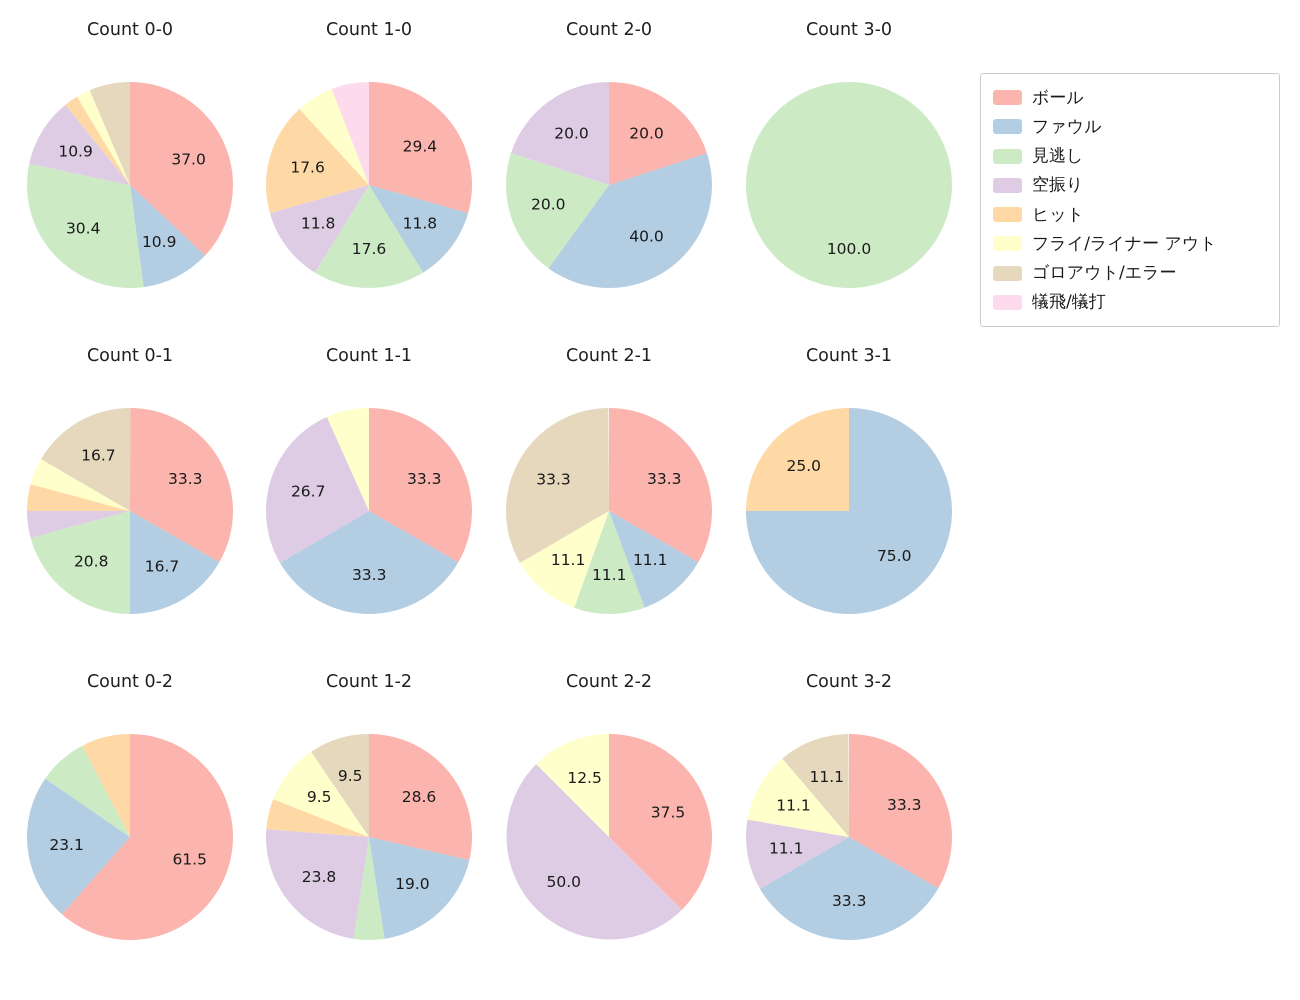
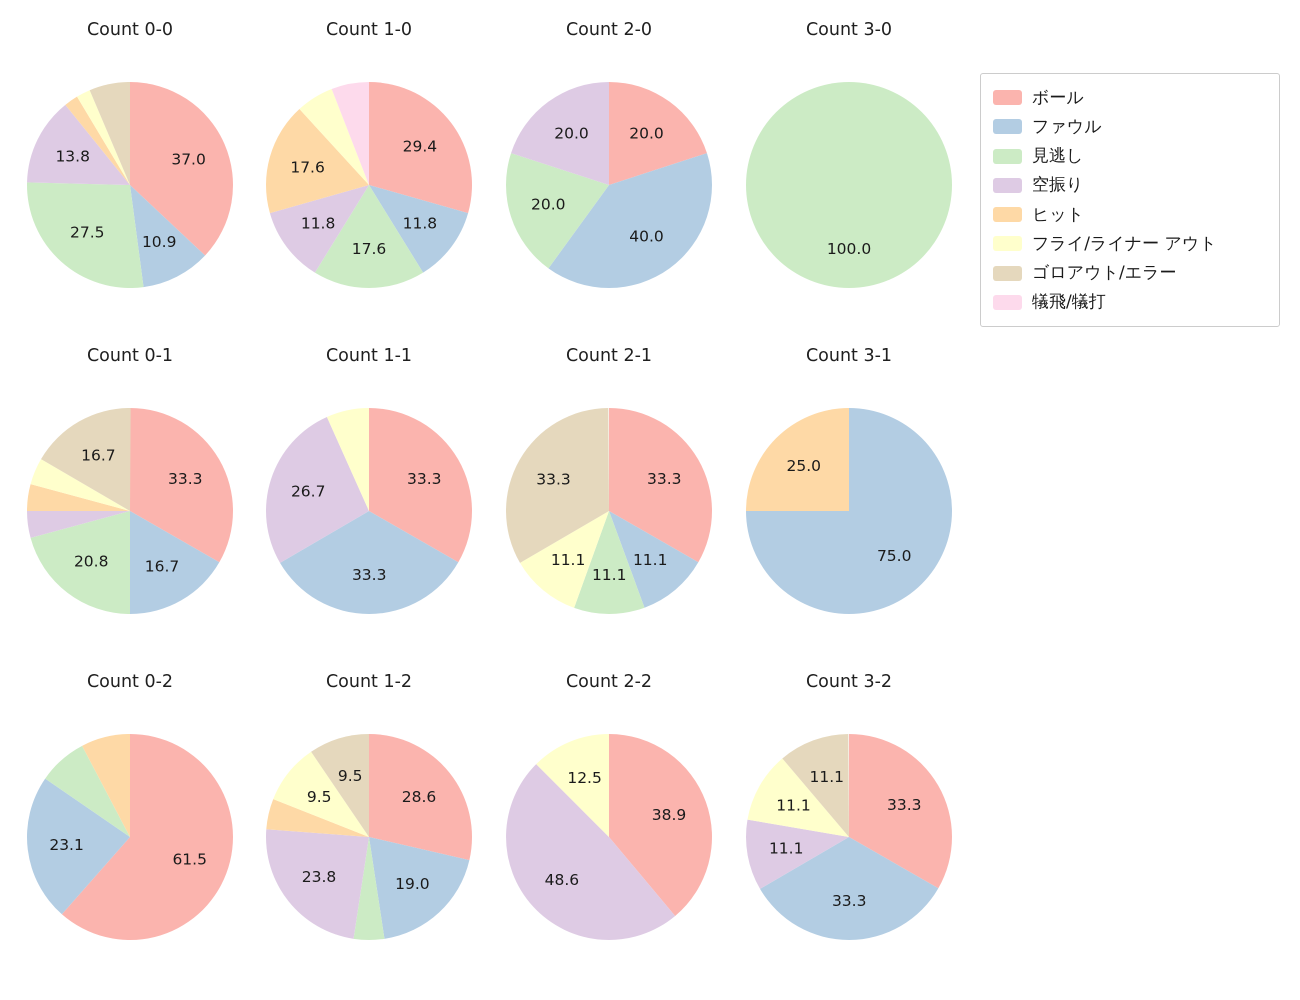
Count 0-0/見逃し: 30.4 -> 27.5
Count 0-0/空振り: 10.9 -> 13.8
Count 2-2/ボール: 37.5 -> 38.9
Count 2-2/空振り: 50.0 -> 48.6
